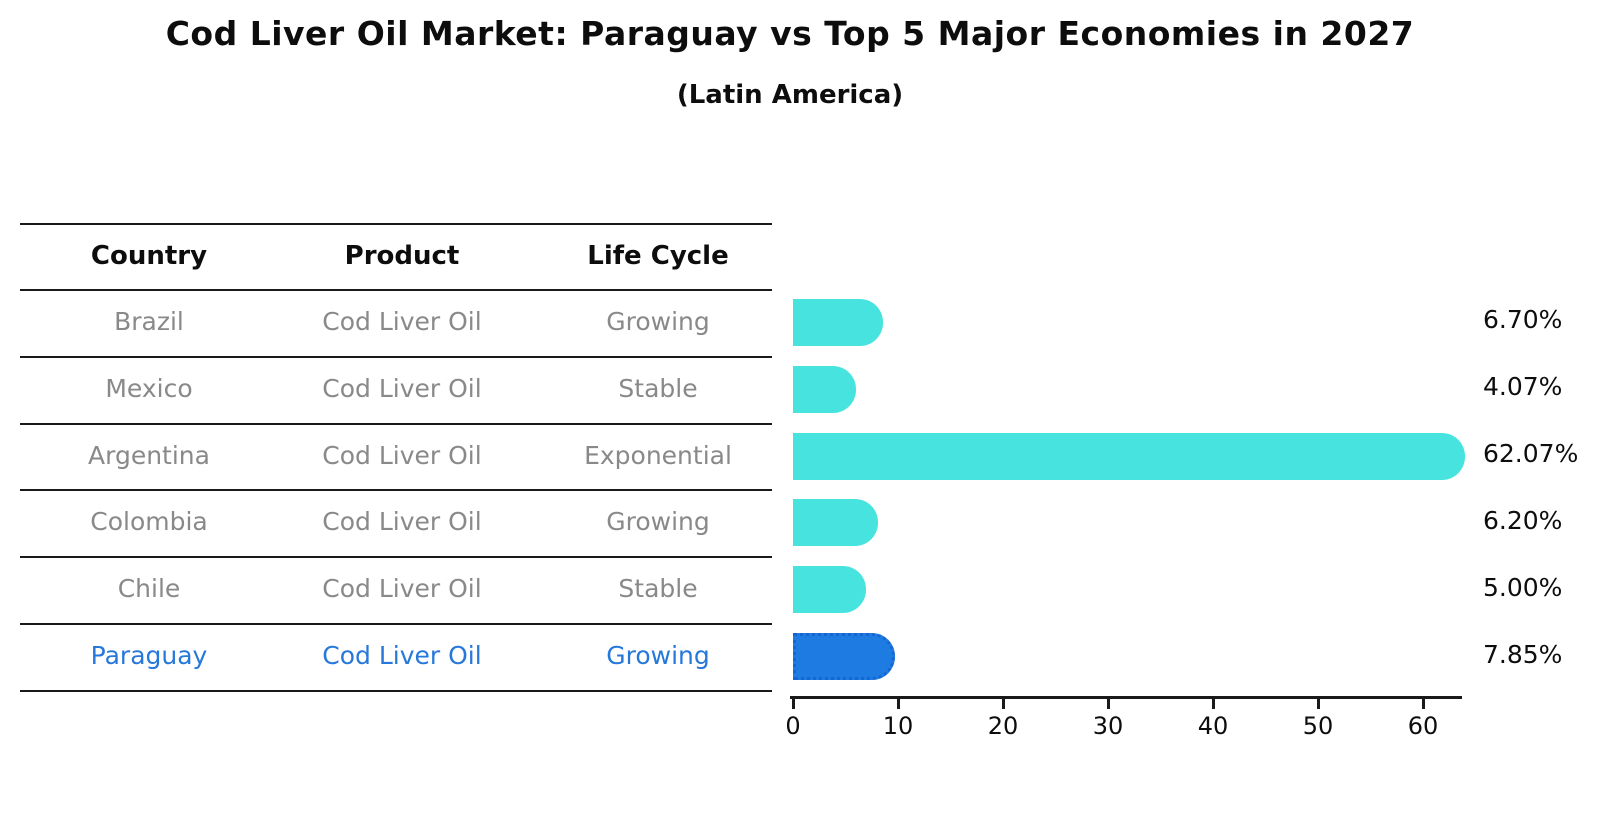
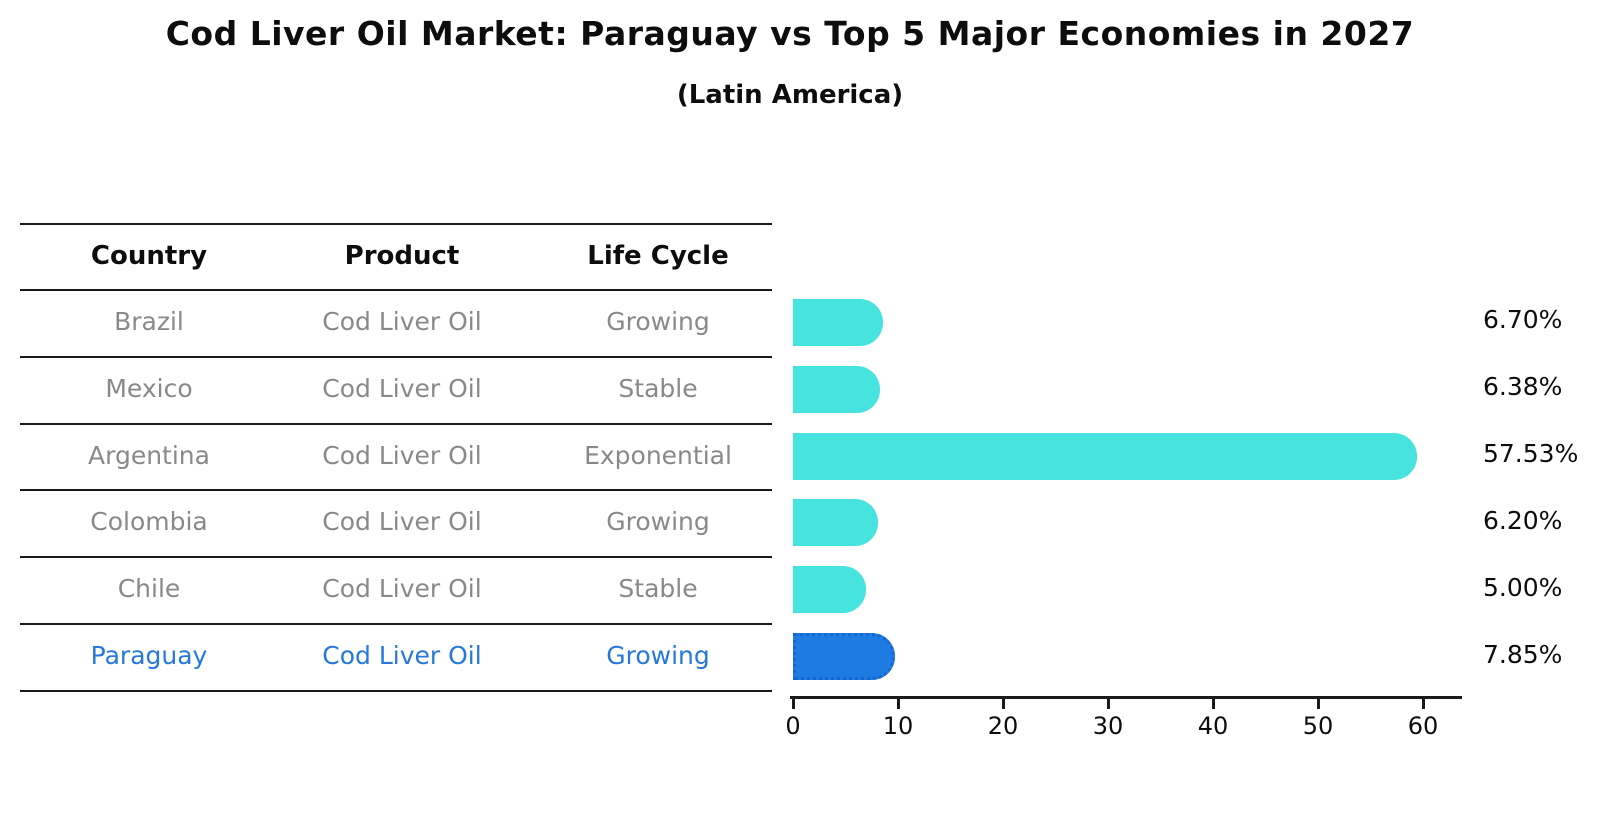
Mexico: 4.07% -> 6.38%
Argentina: 62.07% -> 57.53%
